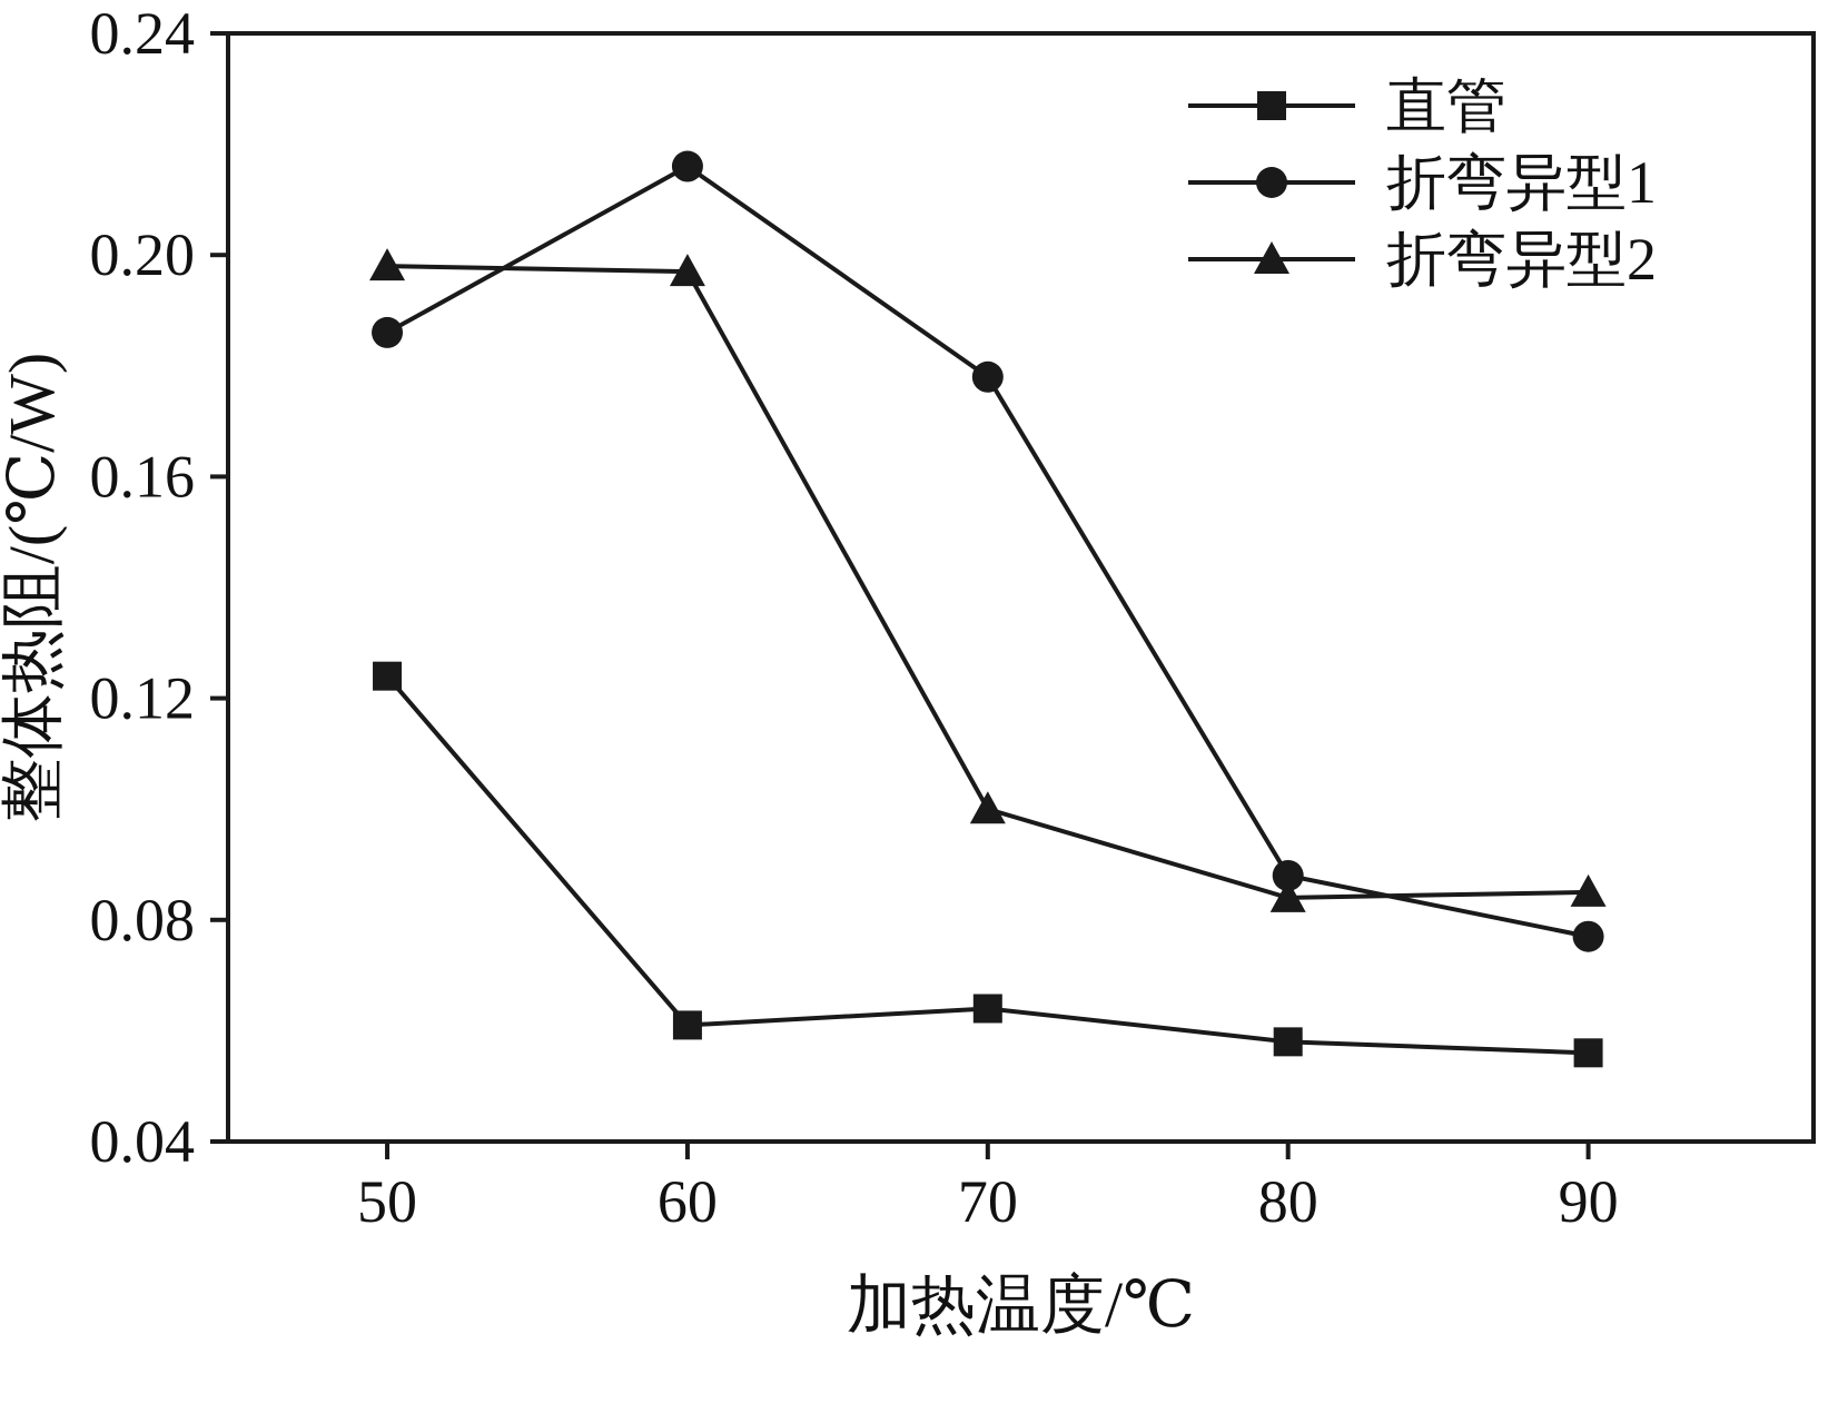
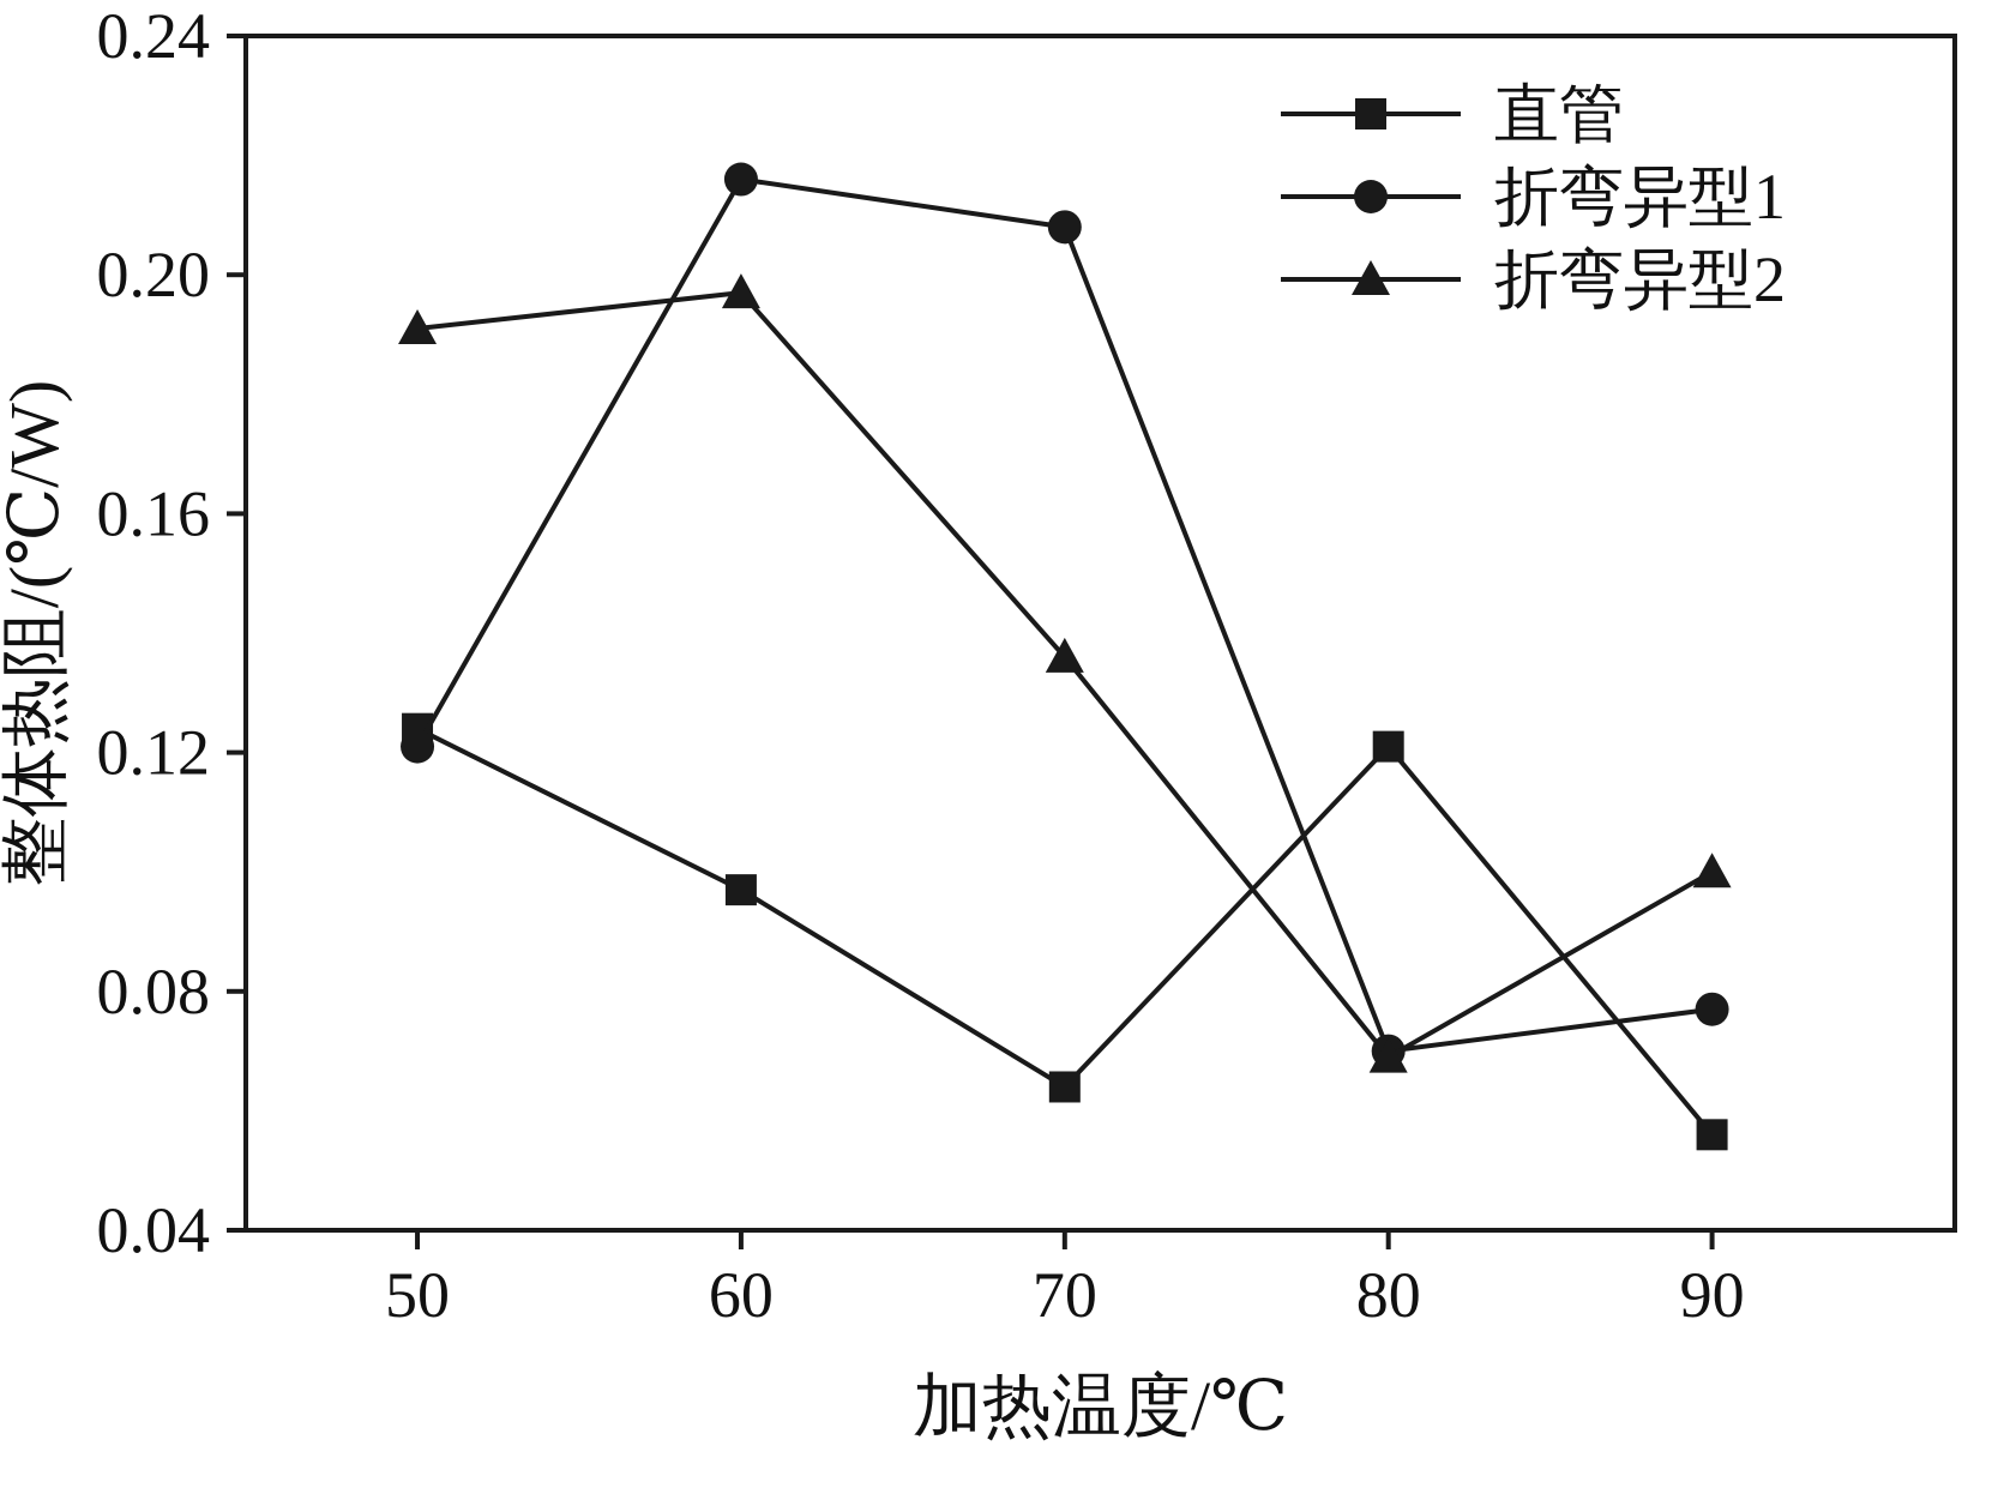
折弯异型1/50: 0.186 -> 0.121
折弯异型2/50: 0.198 -> 0.191
直管/60: 0.061 -> 0.097
折弯异型1/70: 0.178 -> 0.208
折弯异型2/70: 0.100 -> 0.136
直管/80: 0.058 -> 0.121
折弯异型1/80: 0.088 -> 0.070
折弯异型2/80: 0.084 -> 0.069
折弯异型2/90: 0.085 -> 0.100
